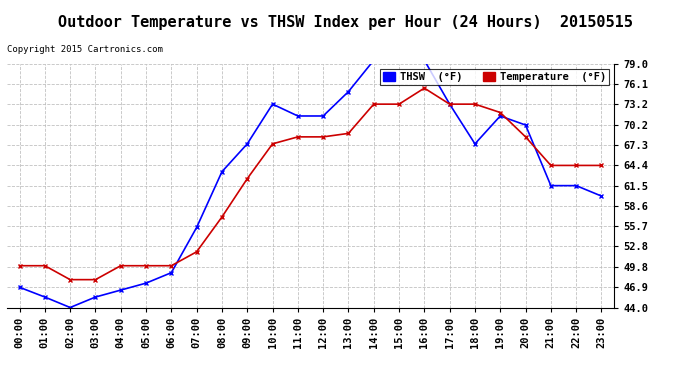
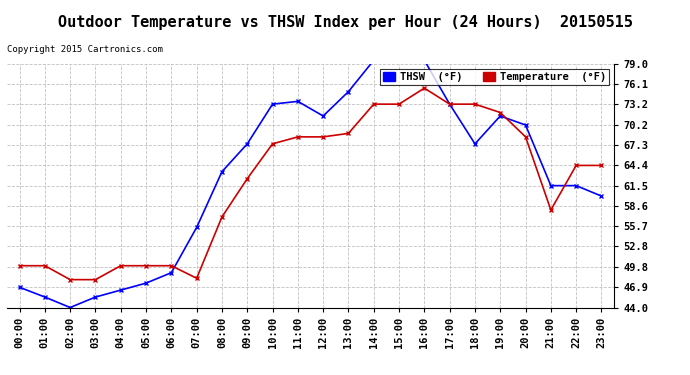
Temperature (°F)/07:00: 52.0 -> 48.2
THSW (°F)/11:00: 71.5 -> 73.6
Temperature (°F)/21:00: 64.4 -> 58.0
